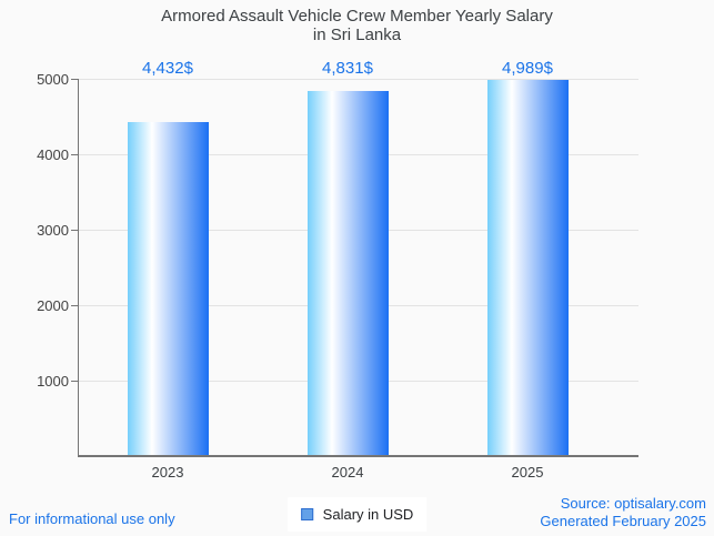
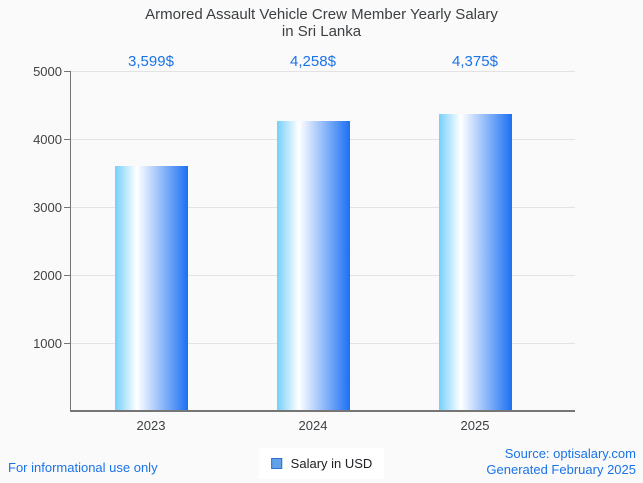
2023: 4,432 -> 3,599
2024: 4,831 -> 4,258
2025: 4,989 -> 4,375
